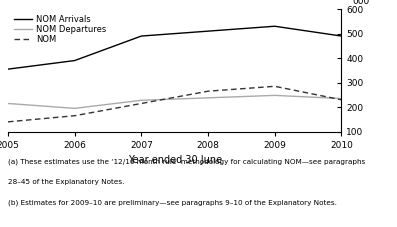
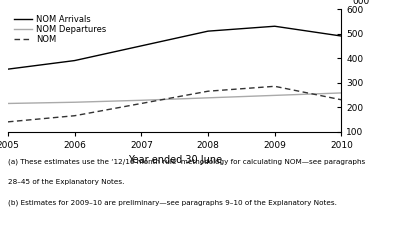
NOM Departures/2006: 195 -> 220
NOM Arrivals/2007: 490 -> 450
NOM Departures/2010: 235 -> 258
